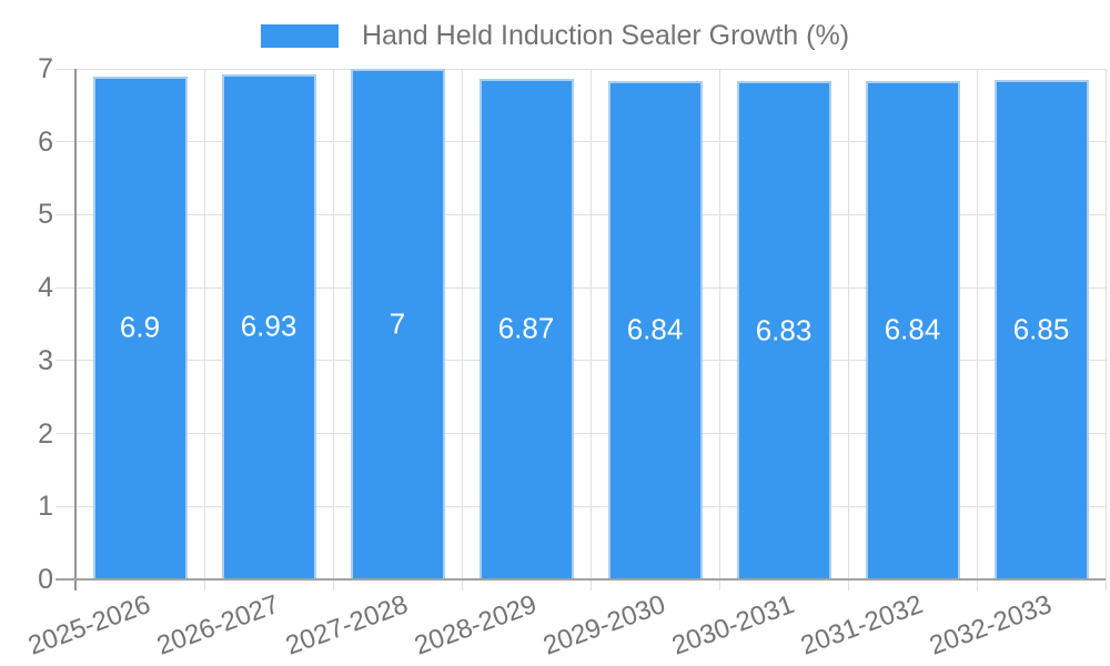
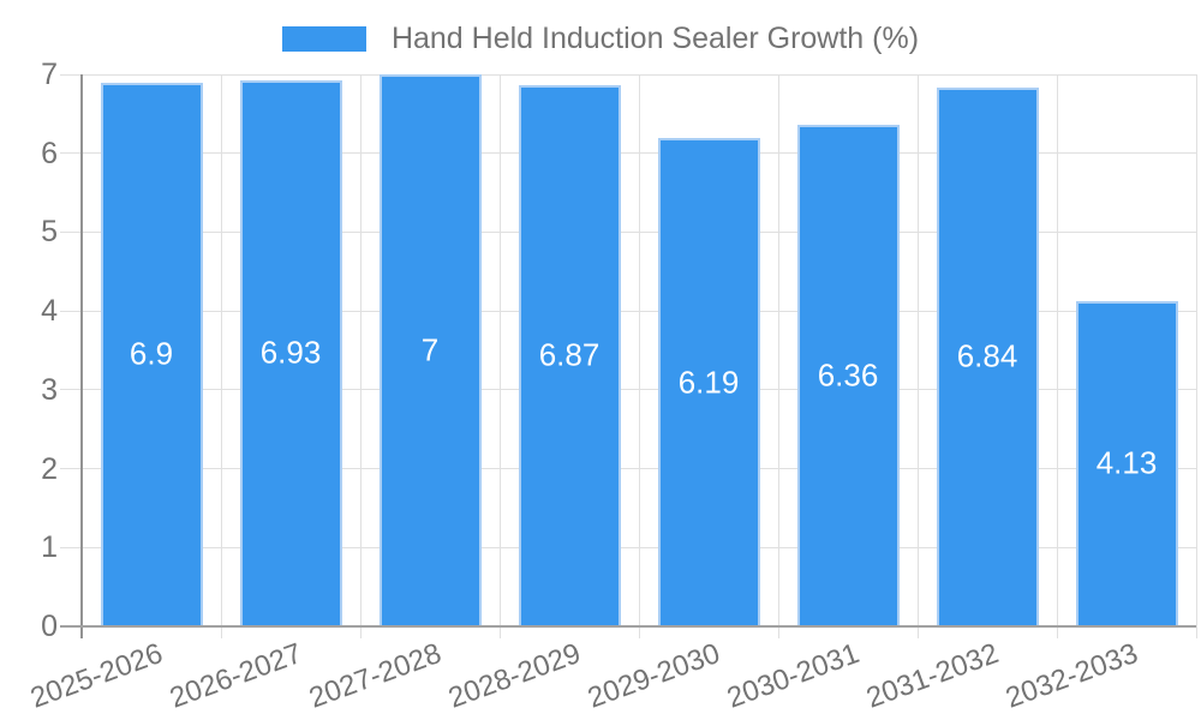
2029-2030: 6.84 -> 6.19
2030-2031: 6.83 -> 6.36
2032-2033: 6.85 -> 4.13
